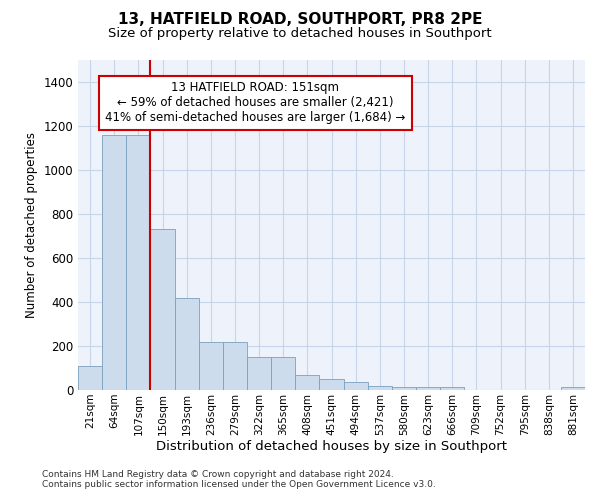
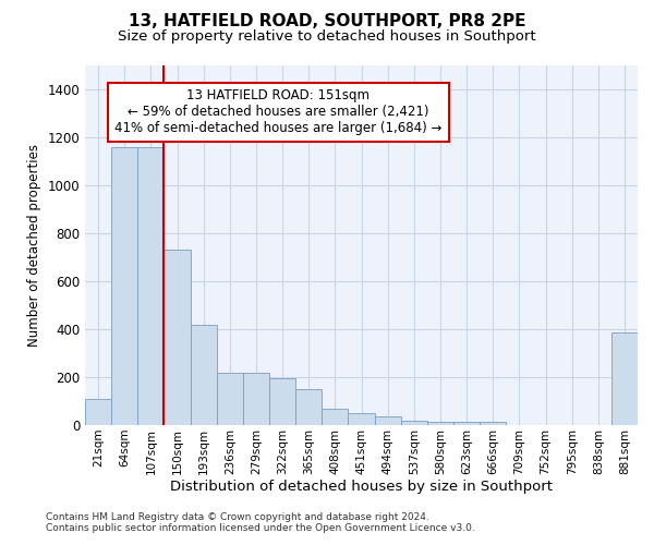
322sqm: 150 -> 195
881sqm: 12 -> 385
